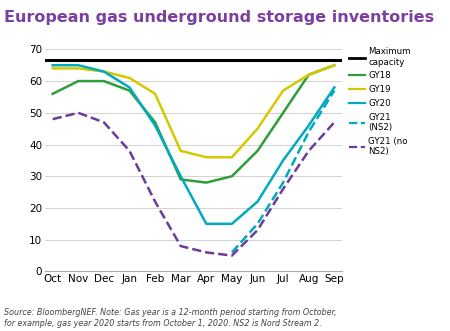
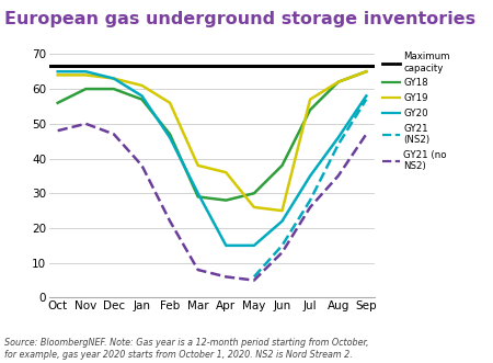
GY19/May: 36 -> 26
GY19/Jun: 45 -> 25
GY18/Jul: 50 -> 54
GY21 (no NS2)/Aug: 38 -> 35
